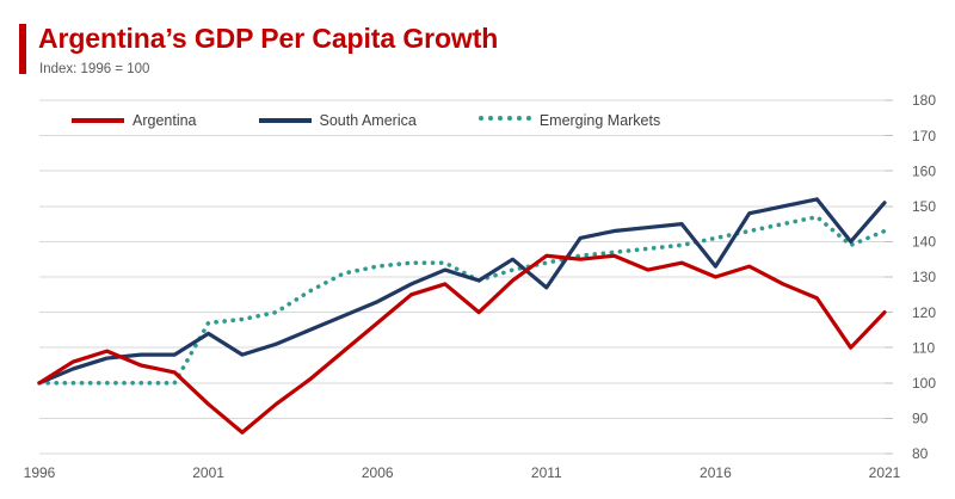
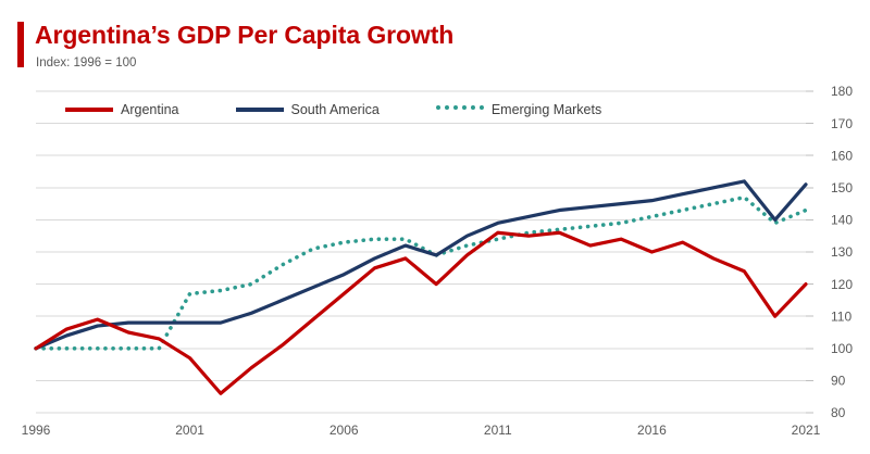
Argentina/2001: 94 -> 97
South America/2001: 114 -> 108
South America/2011: 127 -> 139
South America/2016: 133 -> 146
